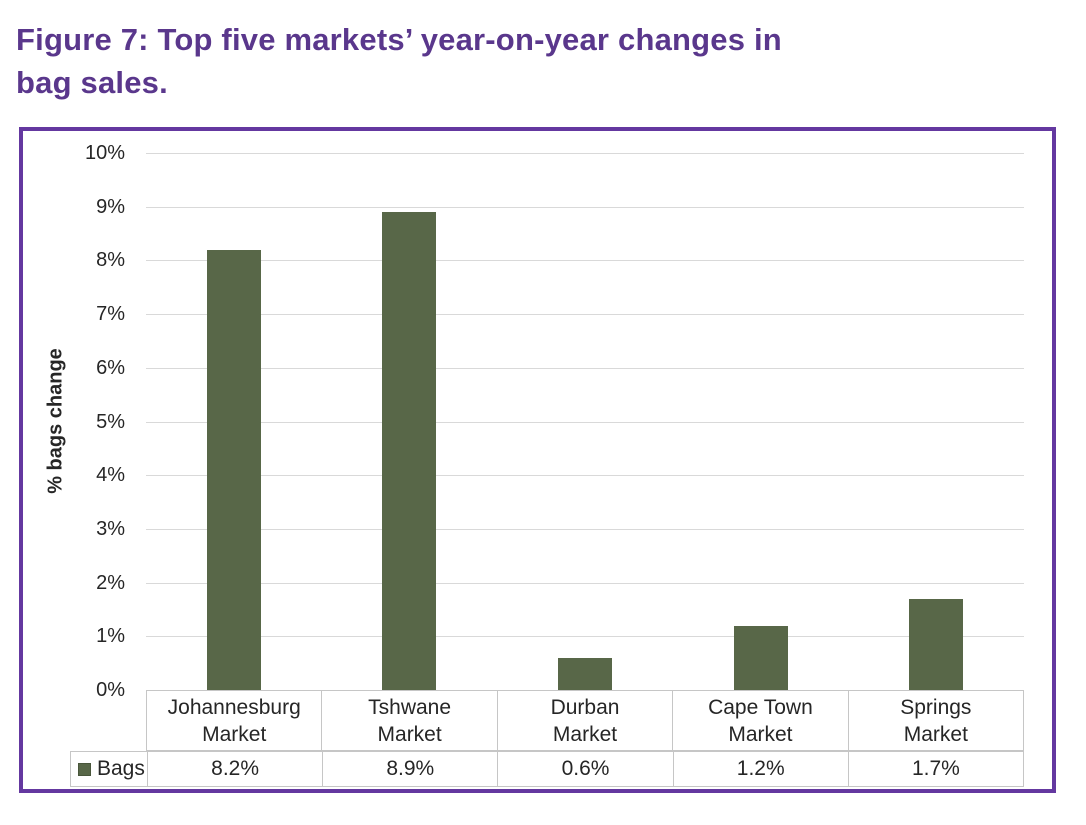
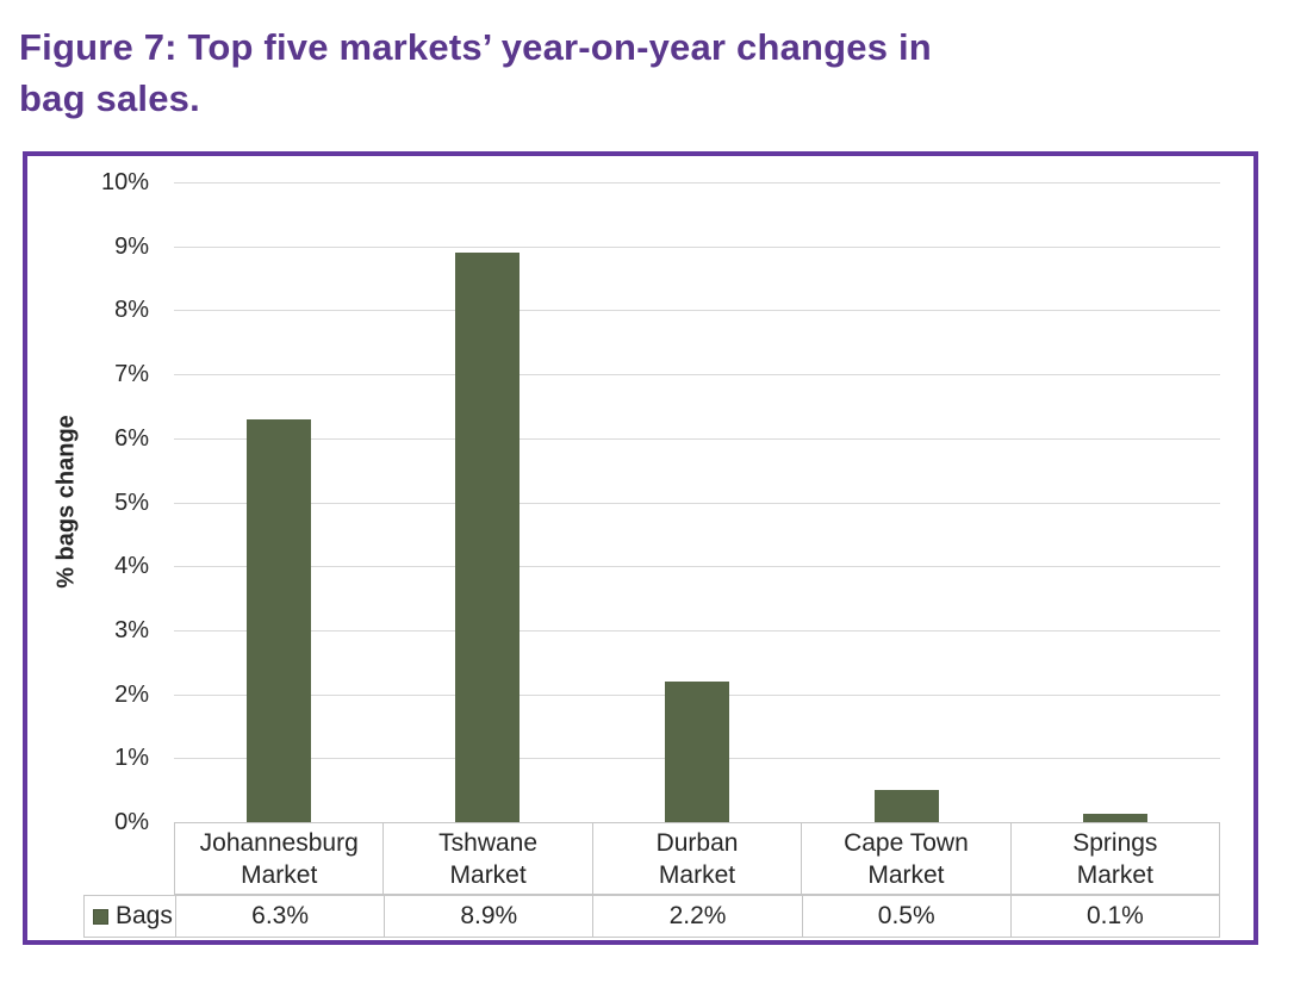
Johannesburg Market: 8.2% -> 6.3%
Durban Market: 0.6% -> 2.2%
Cape Town Market: 1.2% -> 0.5%
Springs Market: 1.7% -> 0.1%
